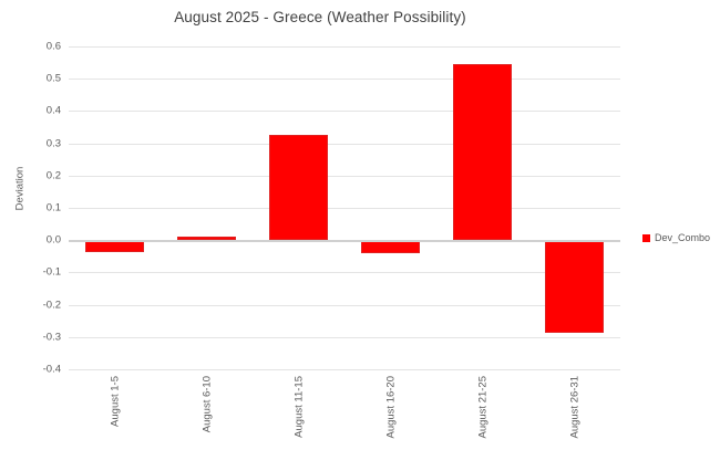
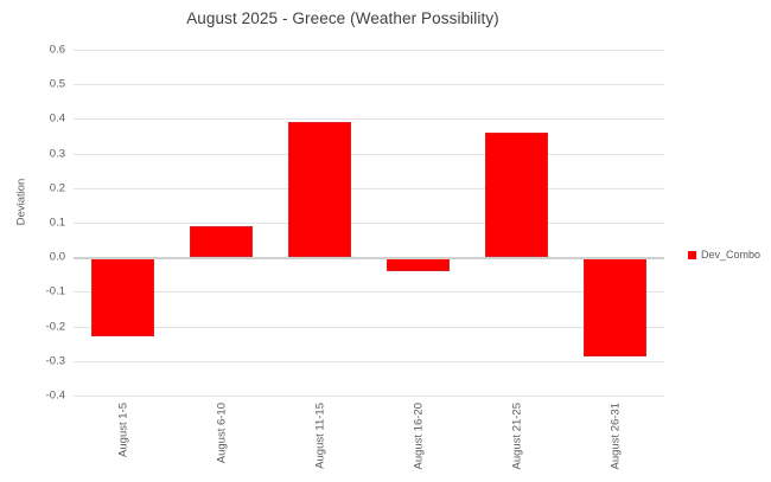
August 1-5: -0.04 -> -0.23
August 6-10: 0.01 -> 0.09
August 11-15: 0.33 -> 0.39
August 21-25: 0.55 -> 0.36
